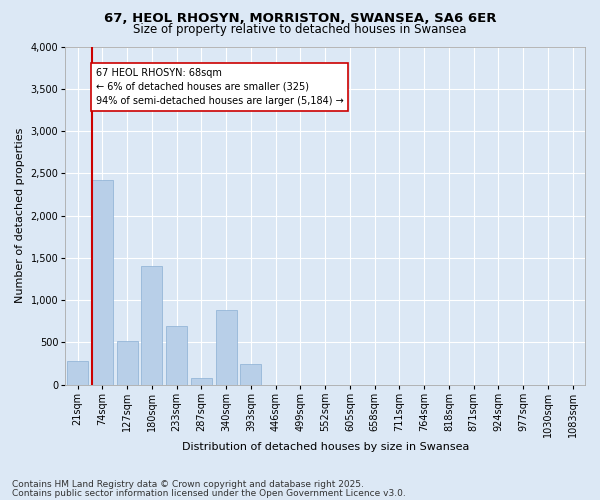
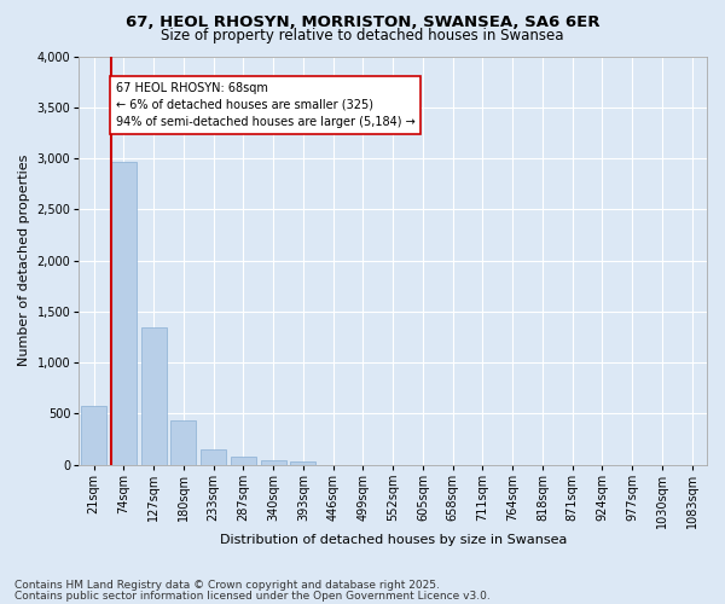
21sqm: 280 -> 580
74sqm: 2,420 -> 2,960
127sqm: 520 -> 1,340
180sqm: 1,400 -> 430
233sqm: 700 -> 160
340sqm: 880 -> 40
393sqm: 240 -> 40
